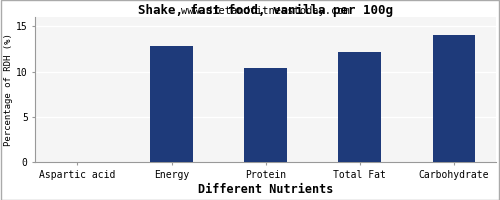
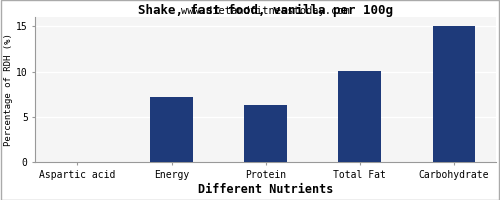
Energy: 12.8 -> 7.2
Protein: 10.4 -> 6.3
Total Fat: 12.2 -> 10.1
Carbohydrate: 14.0 -> 15.0
